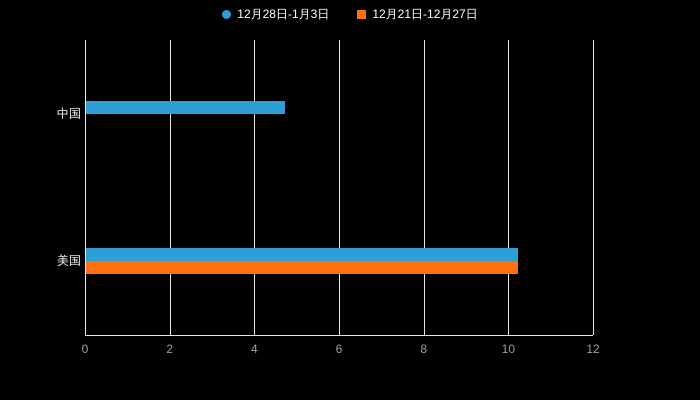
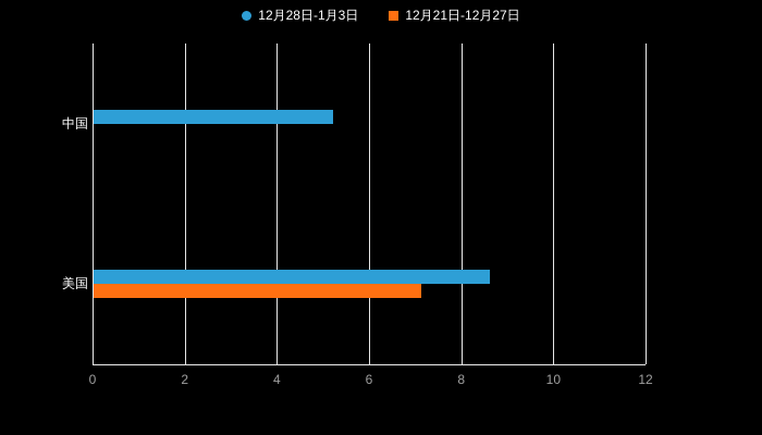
12月28日-1月3日/中国: 4.7 -> 5.2
12月28日-1月3日/美国: 10.2 -> 8.6
12月21日-12月27日/美国: 10.2 -> 7.1
